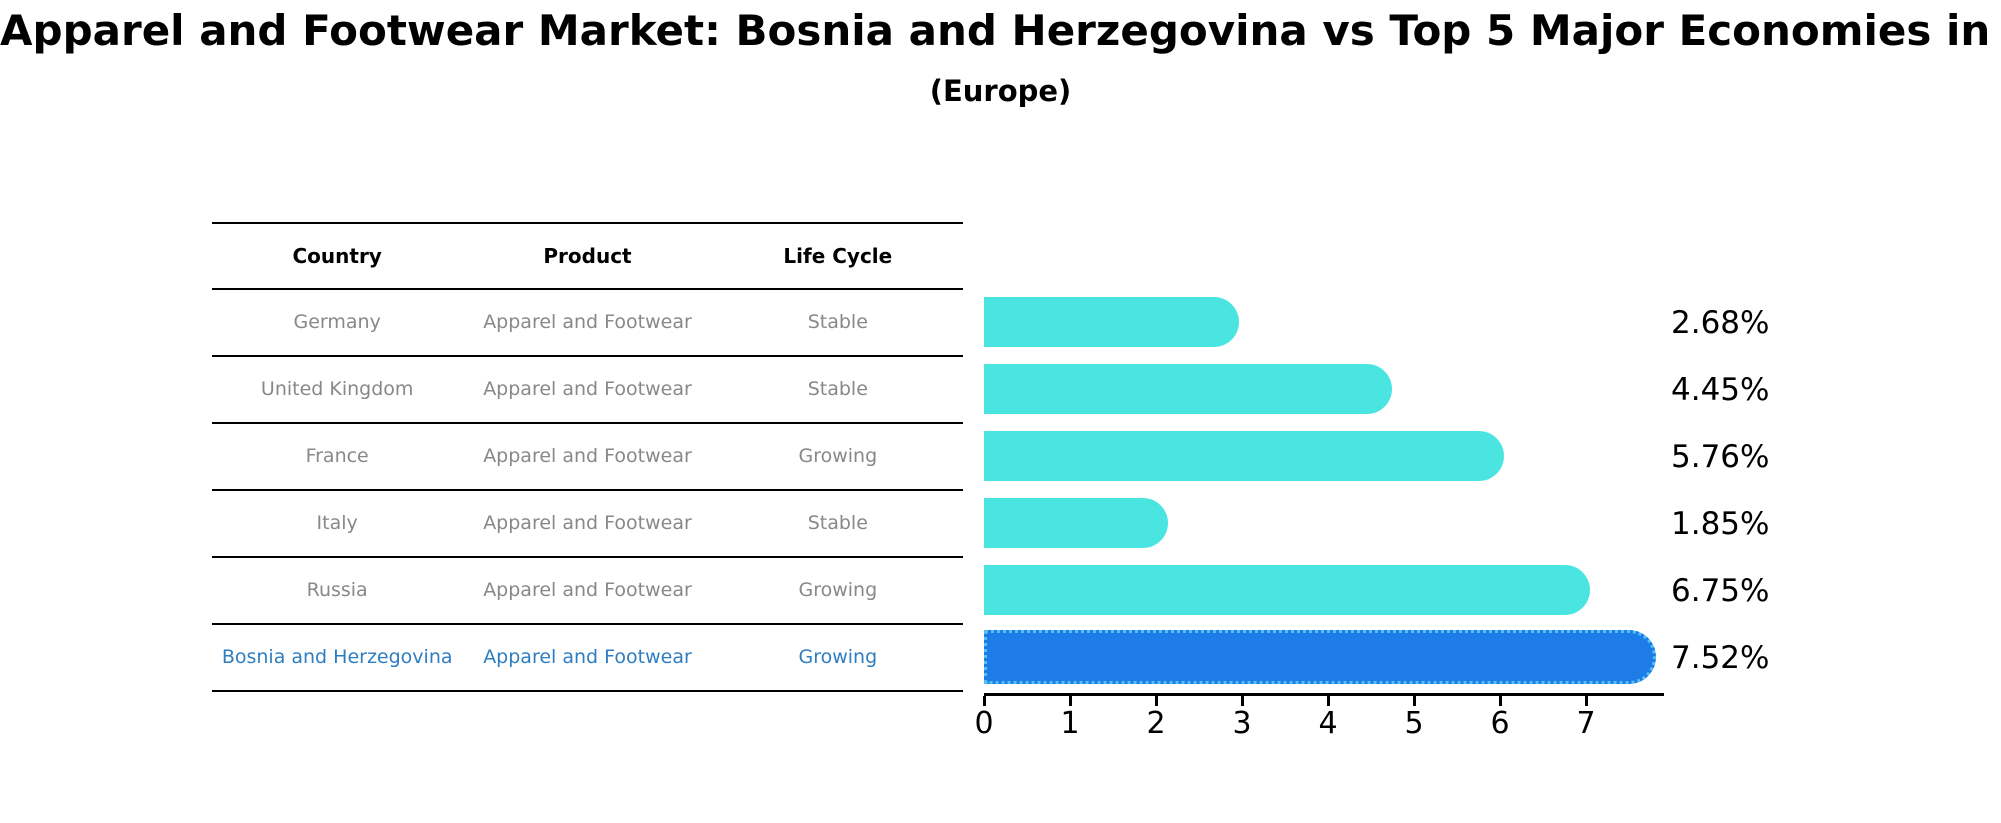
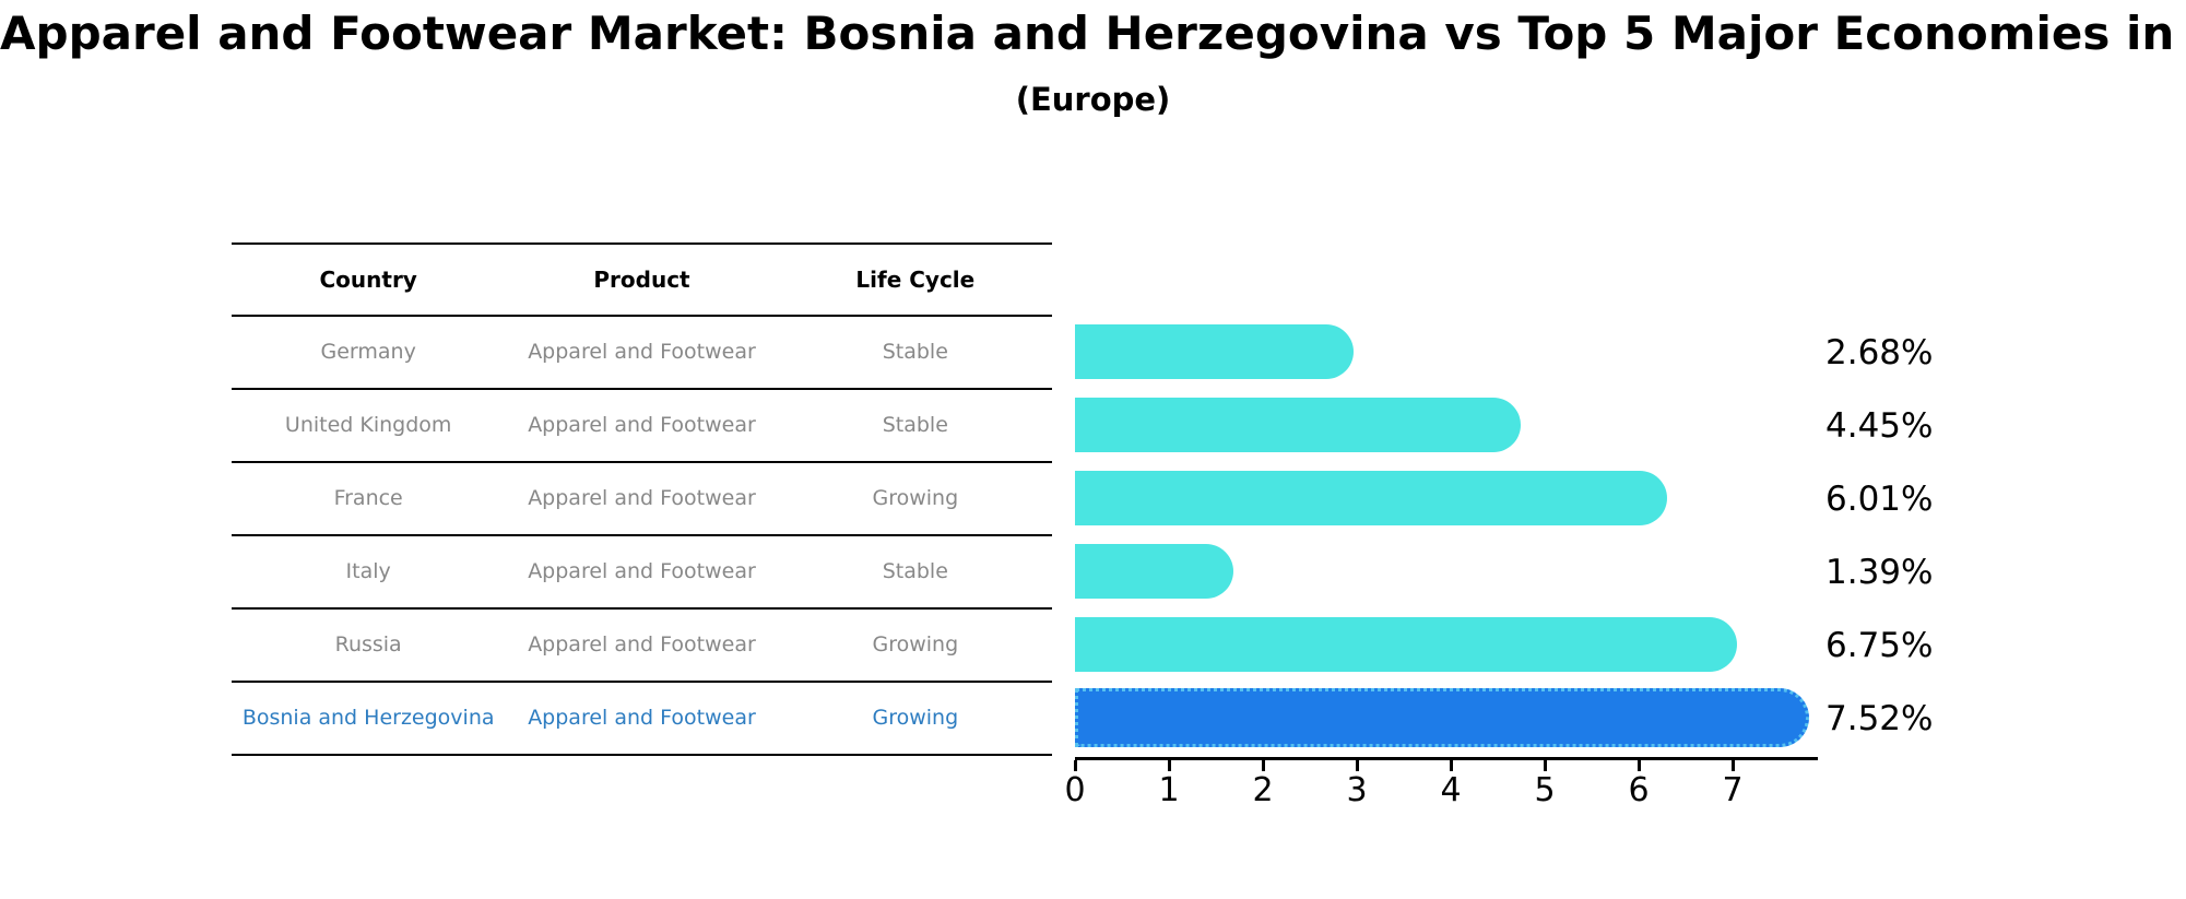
France: 5.76% -> 6.01%
Italy: 1.85% -> 1.39%
